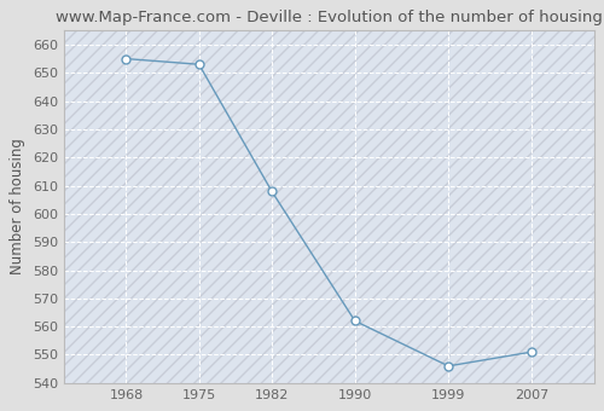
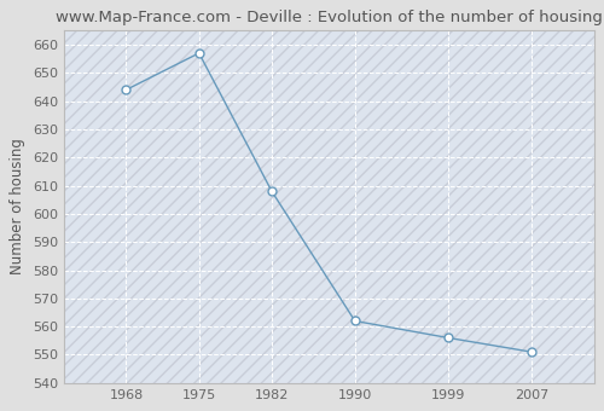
1968: 655 -> 644
1975: 653 -> 657
1999: 546 -> 556
